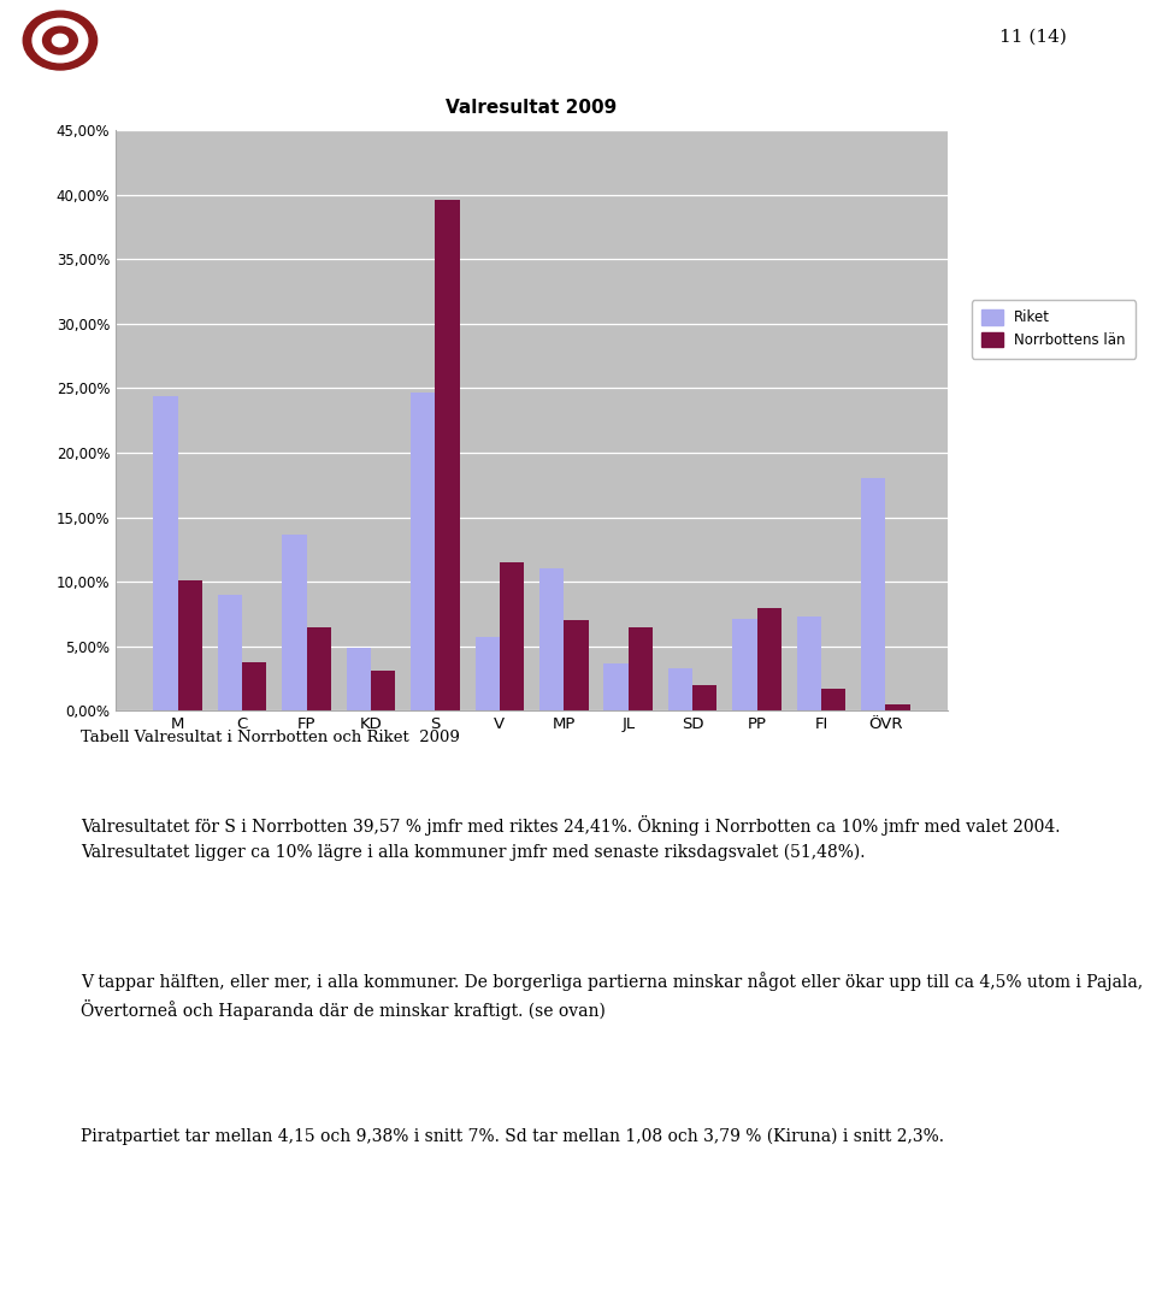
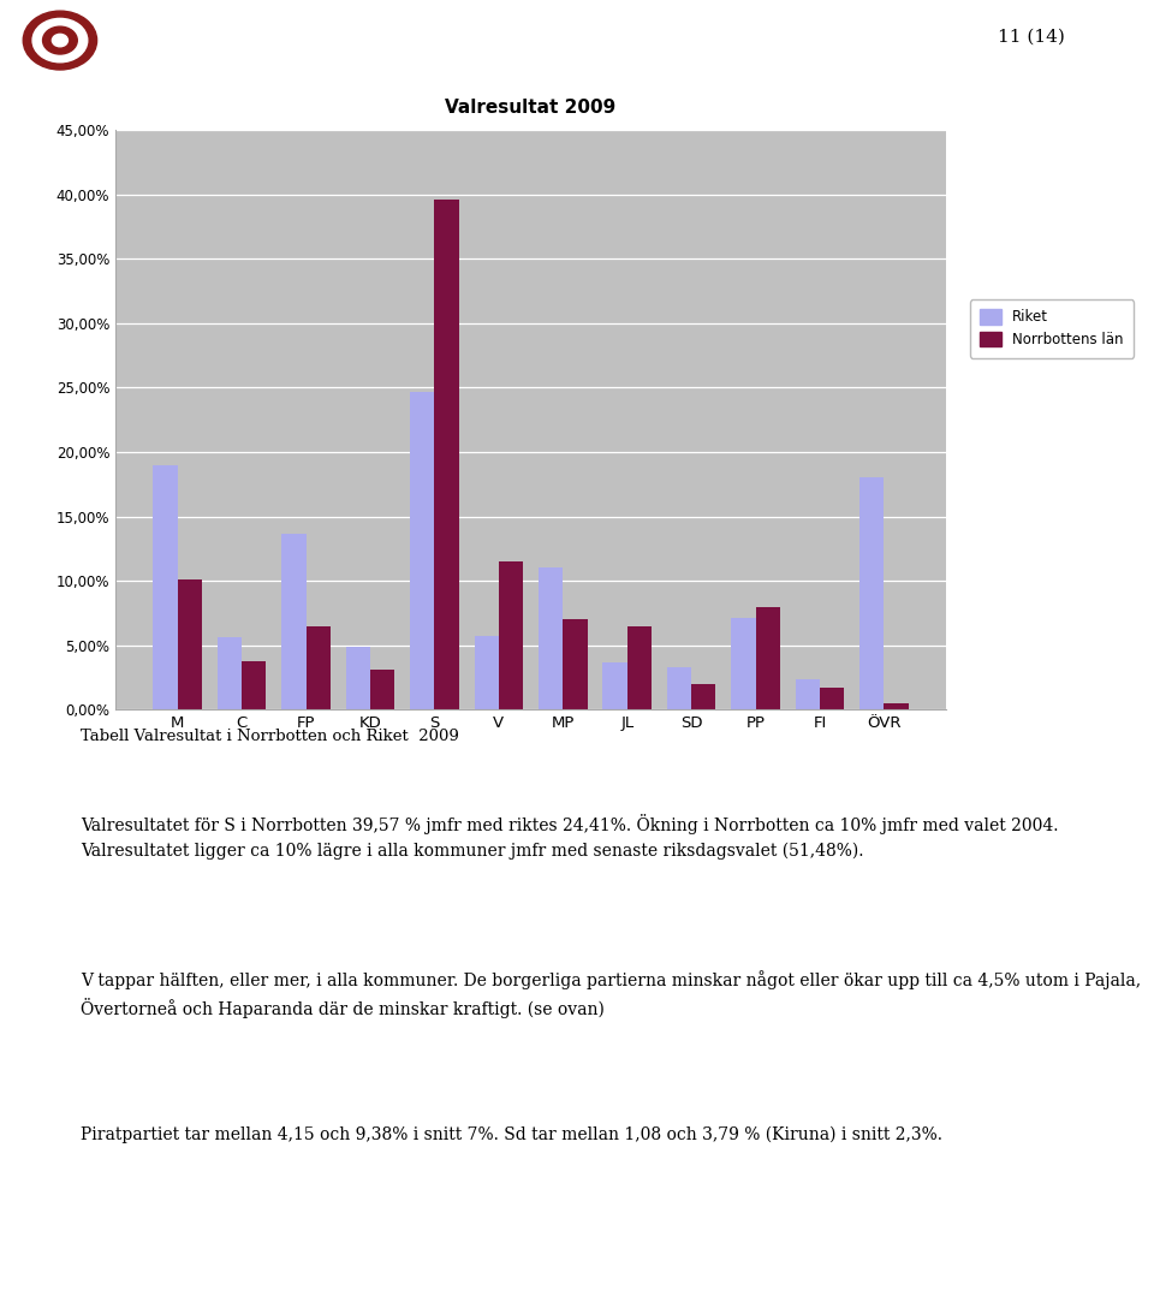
Riket/M: 24,4% -> 19,0%
Riket/C: 9,0% -> 5,6%
Riket/FI: 7,3% -> 2,4%
